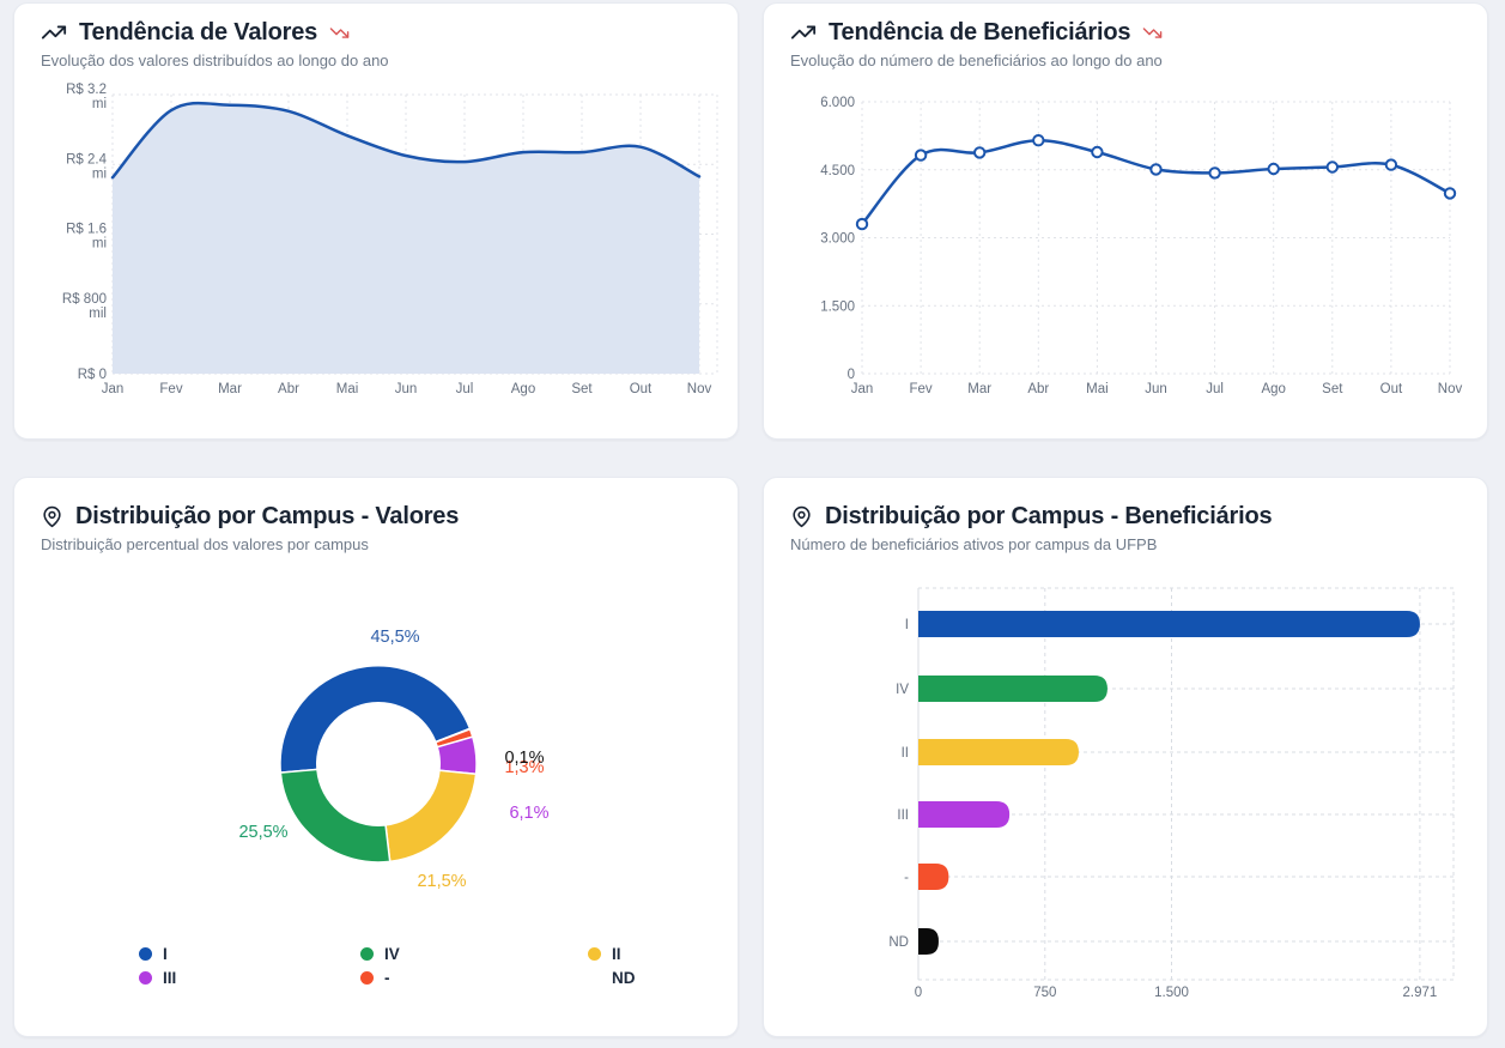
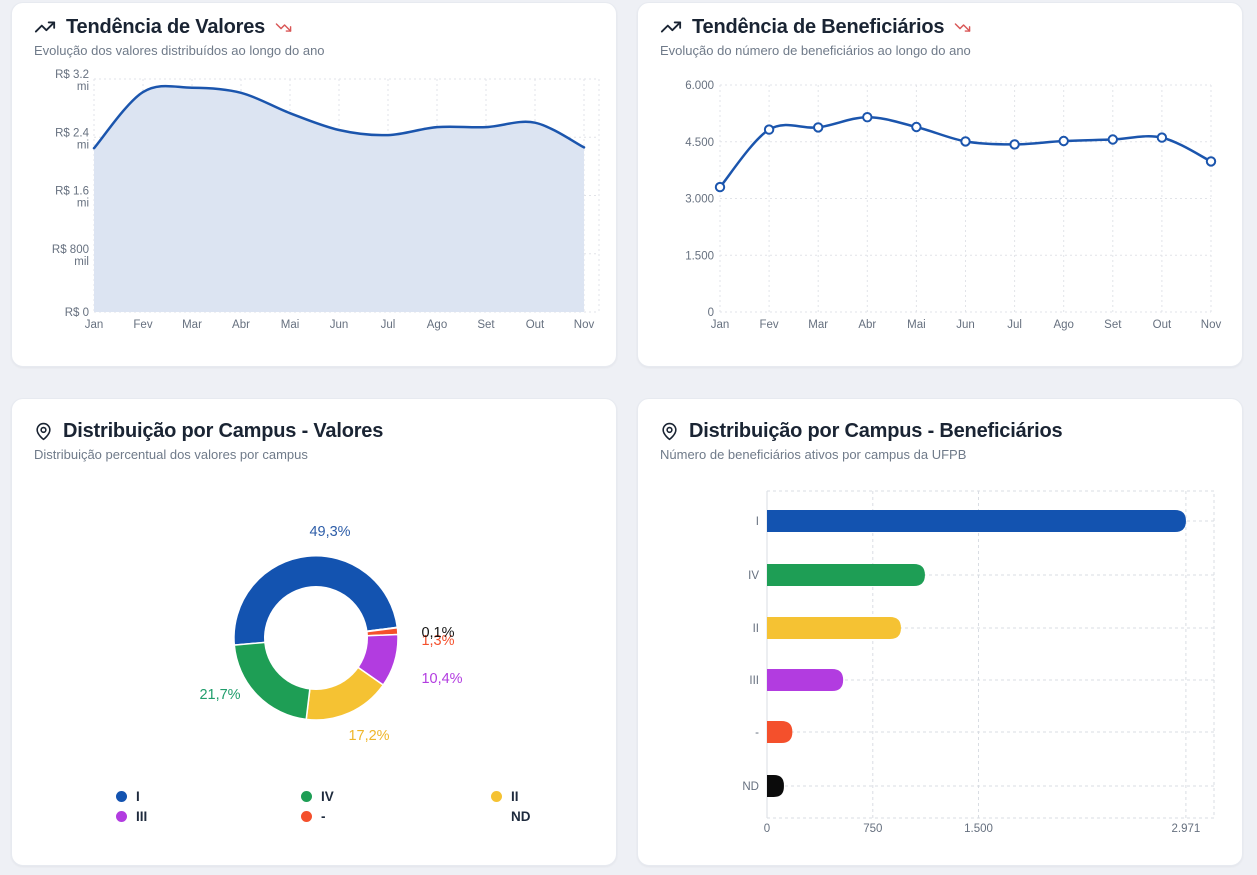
Distribuição por Campus - Valores/I: 45,5% -> 49,3%
Distribuição por Campus - Valores/IV: 25,5% -> 21,7%
Distribuição por Campus - Valores/II: 21,5% -> 17,2%
Distribuição por Campus - Valores/III: 6,1% -> 10,4%
